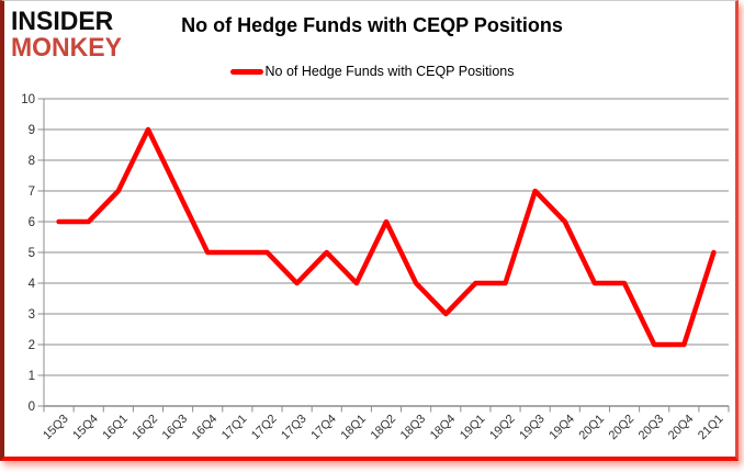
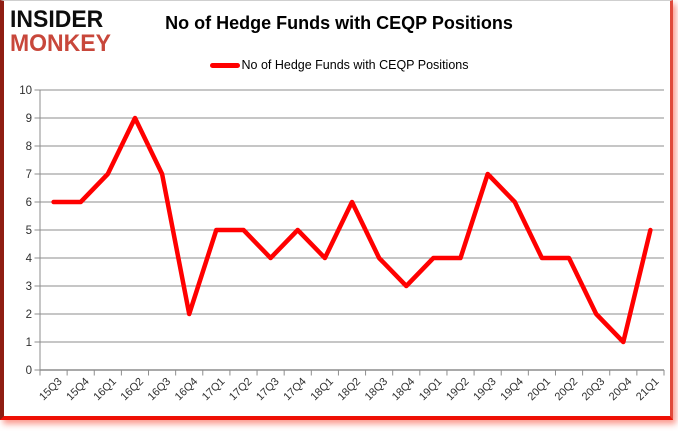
16Q4: 5 -> 2
20Q4: 2 -> 1
